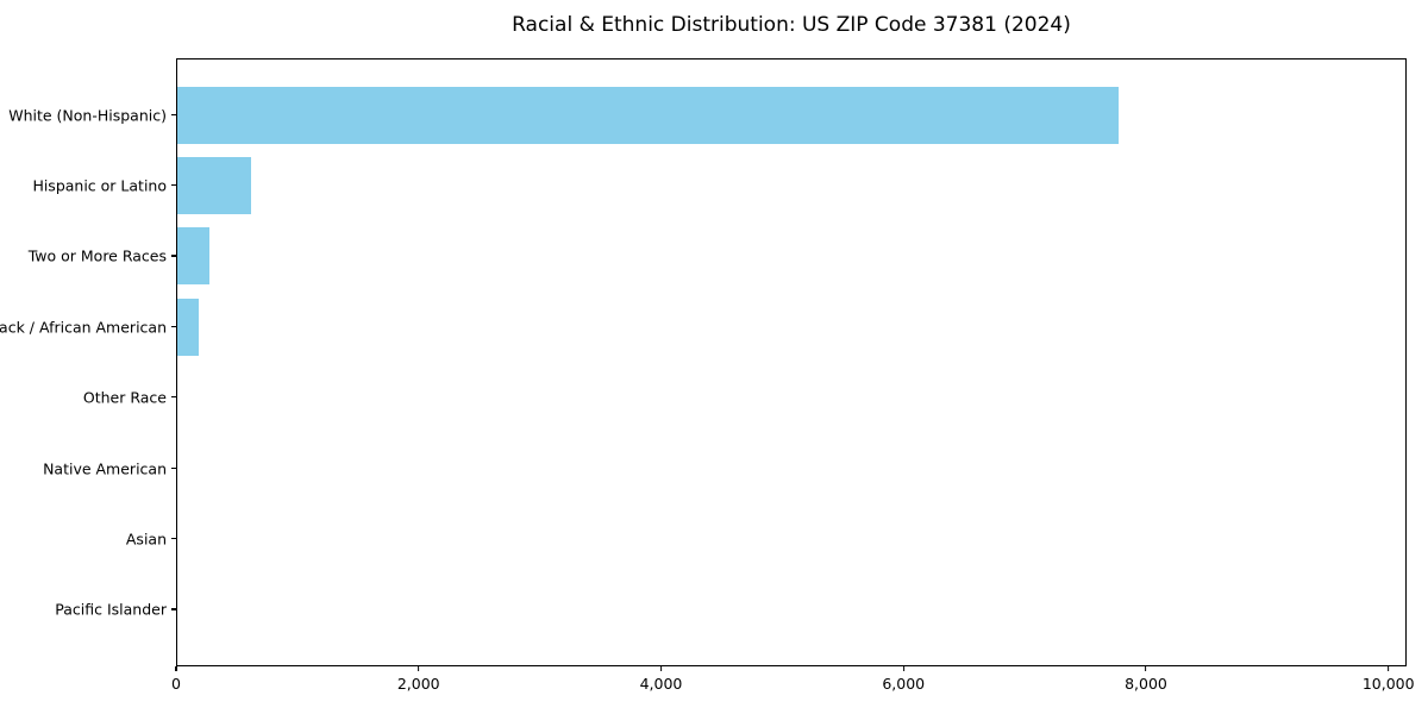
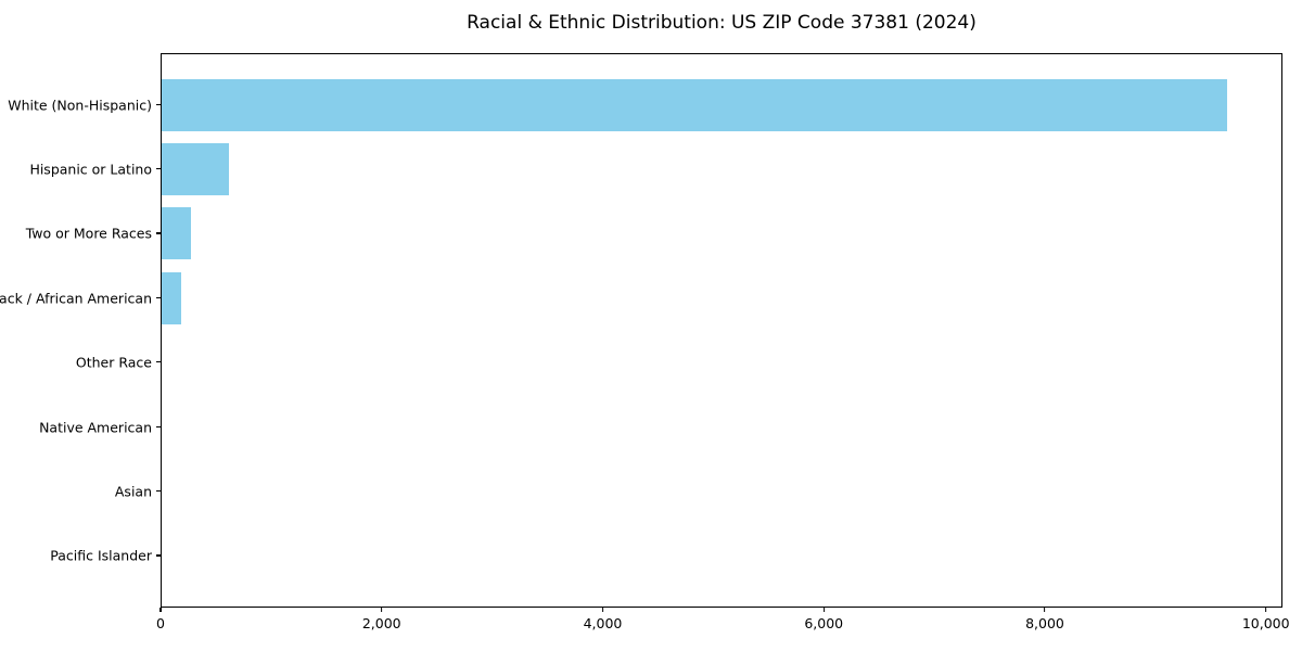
White (Non-Hispanic): 7780 -> 9660
